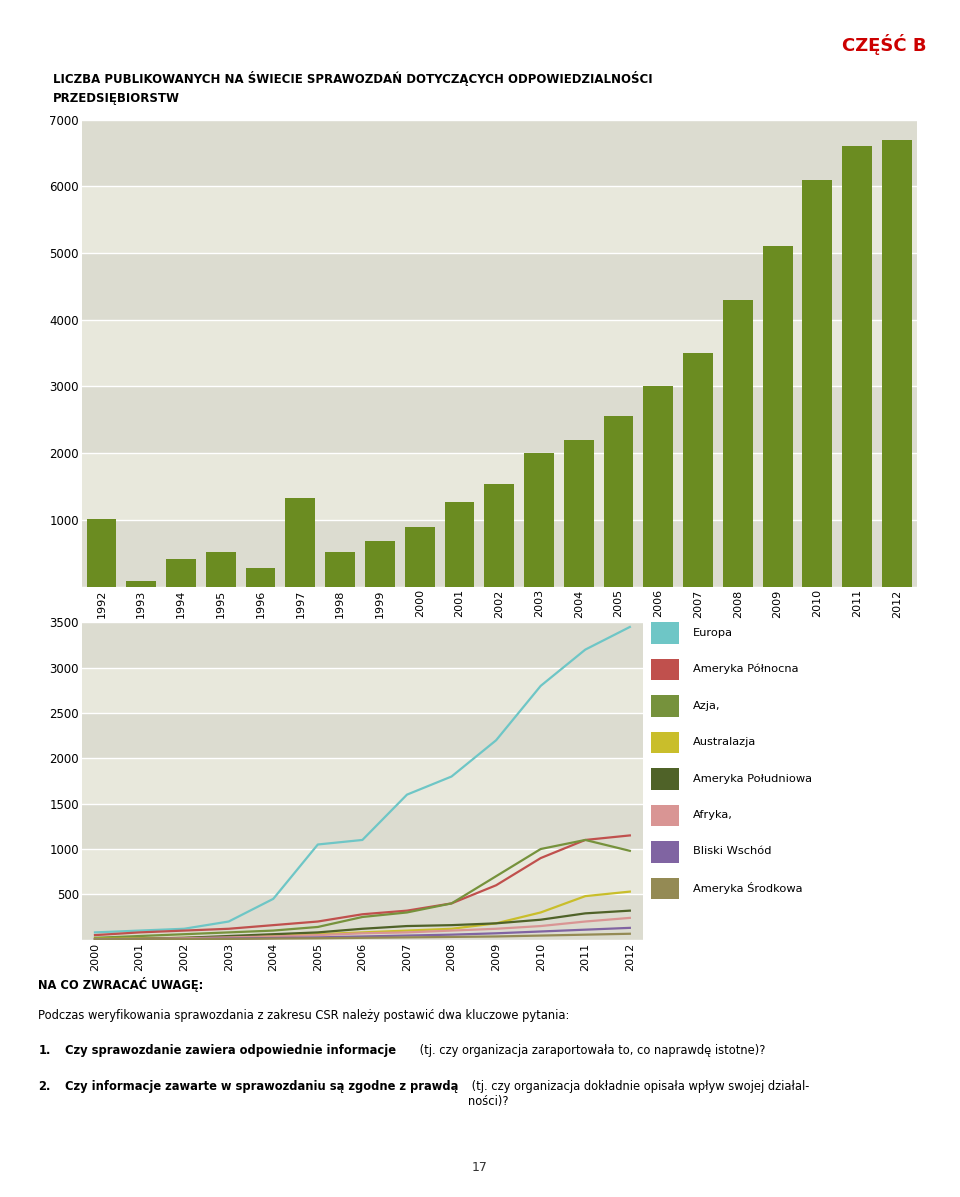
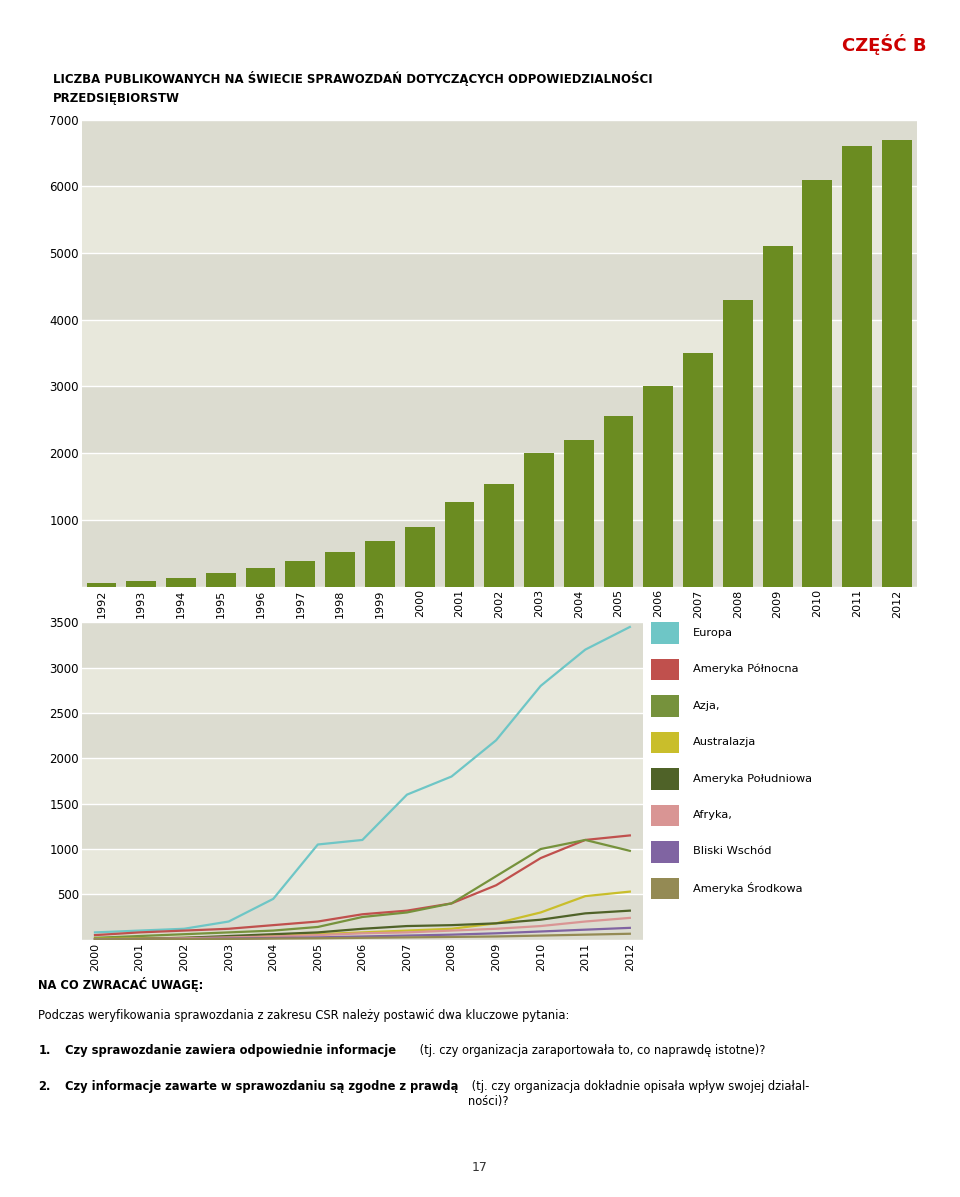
1992: 1020 -> 50
1994: 420 -> 130
1995: 520 -> 200
1997: 1320 -> 380
